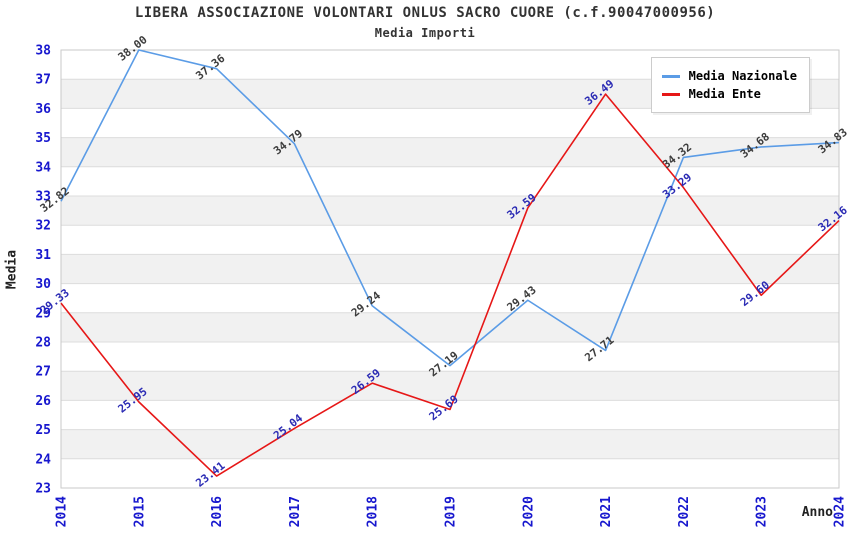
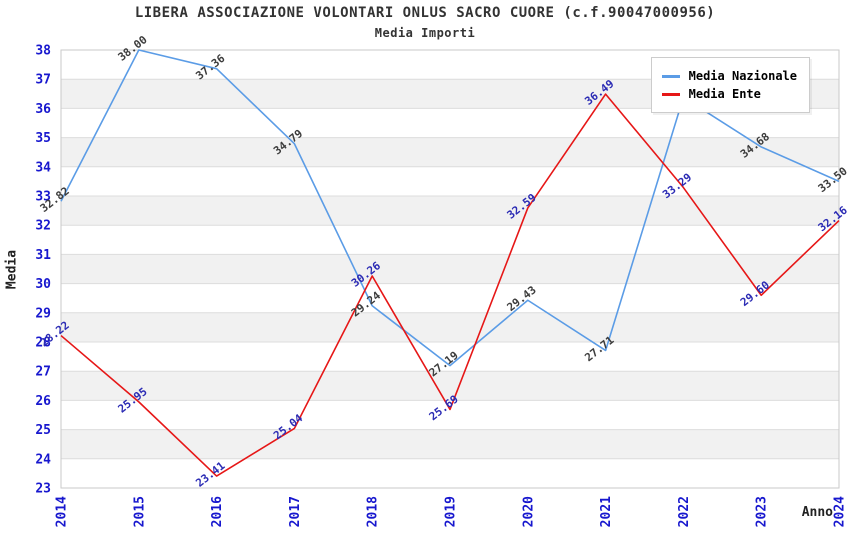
Media Ente/2014: 29.33 -> 28.22
Media Ente/2018: 26.59 -> 30.26
Media Nazionale/2022: 34.32 -> 36.38
Media Nazionale/2024: 34.83 -> 33.50
